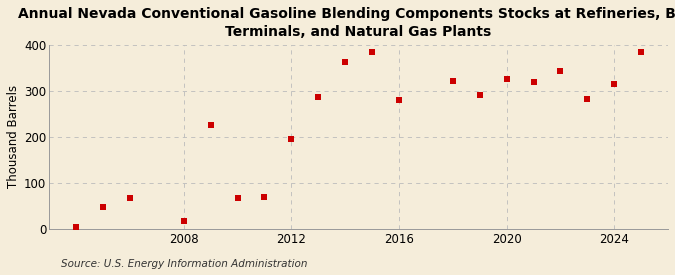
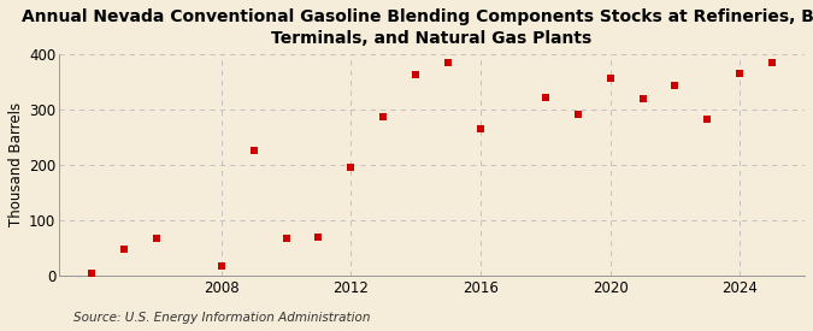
2016: 280 -> 265
2020: 325 -> 355
2024: 315 -> 365
